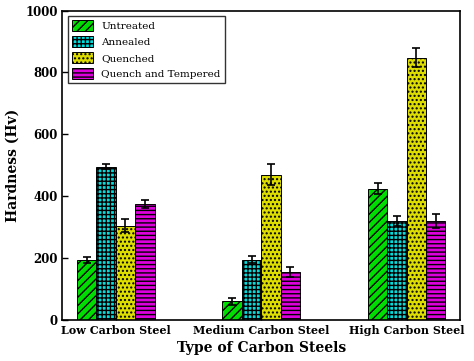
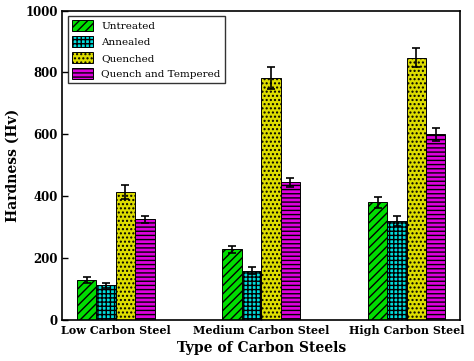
Untreated/Low Carbon Steel: 195 -> 130
Annealed/Low Carbon Steel: 495 -> 113
Quenched/Low Carbon Steel: 305 -> 413
Quench and Tempered/Low Carbon Steel: 375 -> 325
Untreated/Medium Carbon Steel: 60 -> 228
Annealed/Medium Carbon Steel: 195 -> 160
Quenched/Medium Carbon Steel: 470 -> 783
Quench and Tempered/Medium Carbon Steel: 155 -> 445
Untreated/High Carbon Steel: 425 -> 380
Quench and Tempered/High Carbon Steel: 320 -> 600
